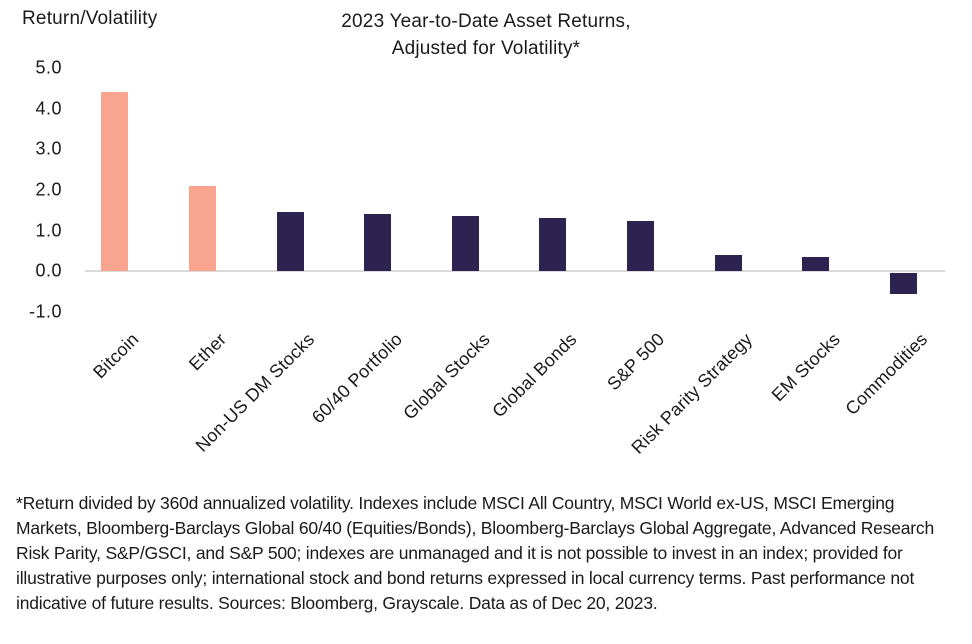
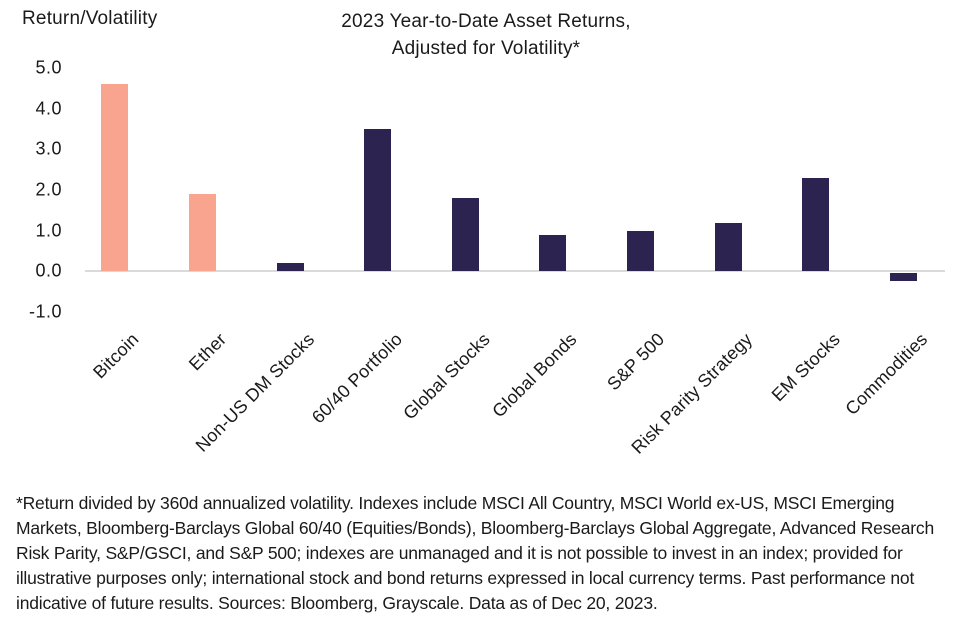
Bitcoin: 4.4 -> 4.6
Ether: 2.1 -> 1.9
Non-US DM Stocks: 1.4 -> 0.2
60/40 Portfolio: 1.4 -> 3.5
Global Stocks: 1.4 -> 1.8
Global Bonds: 1.3 -> 0.9
S&P 500: 1.2 -> 1.0
Risk Parity Strategy: 0.4 -> 1.2
EM Stocks: 0.3 -> 2.3
Commodities: -0.5 -> -0.2
